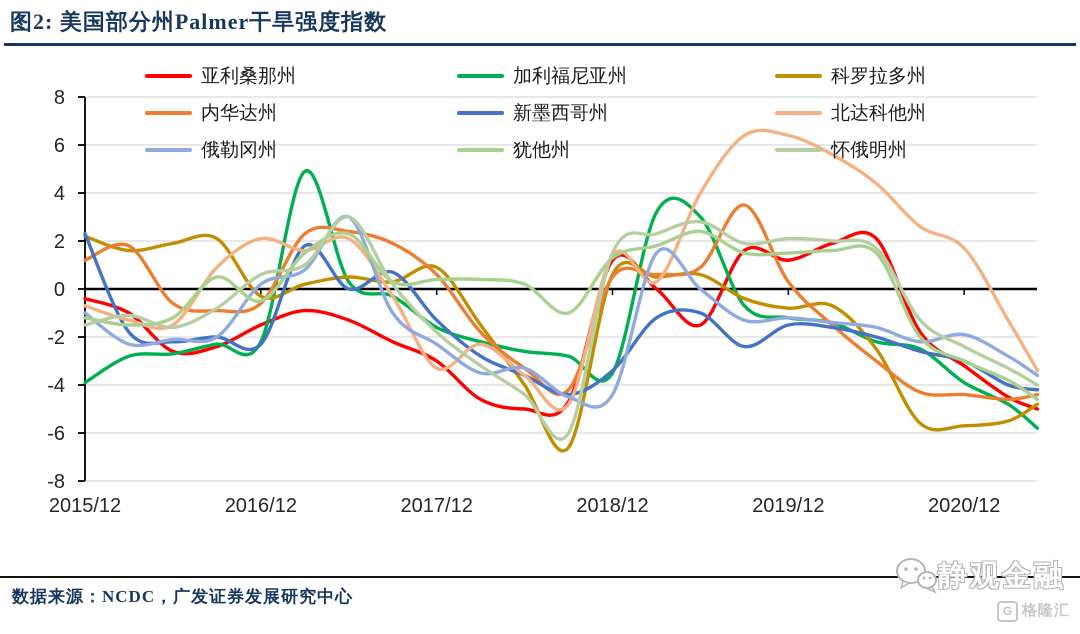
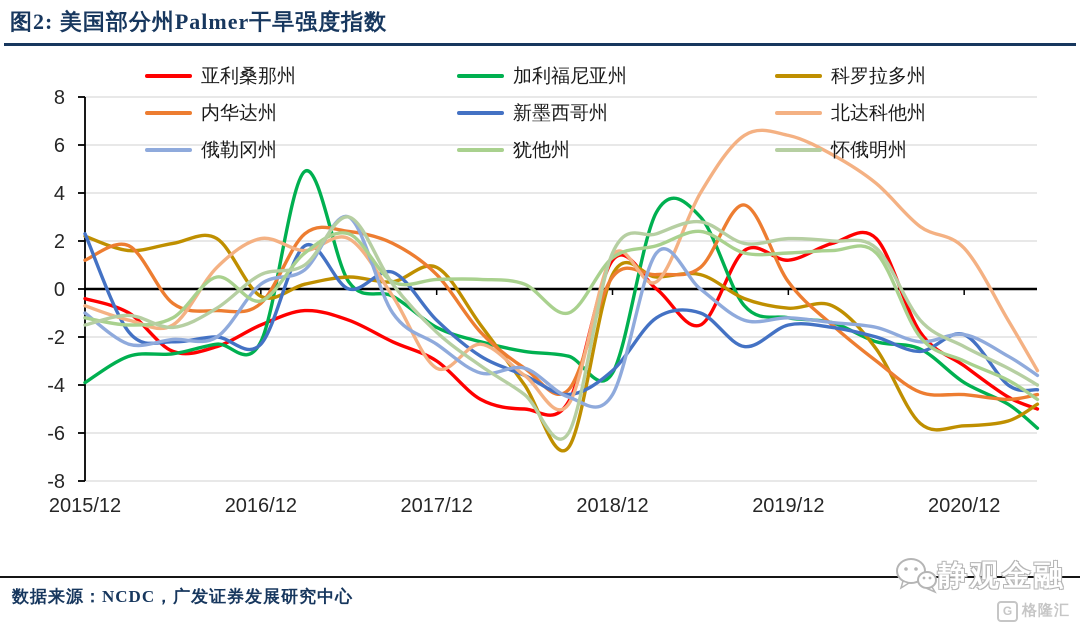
新墨西哥州/2020/12: -3.0 -> -1.9
